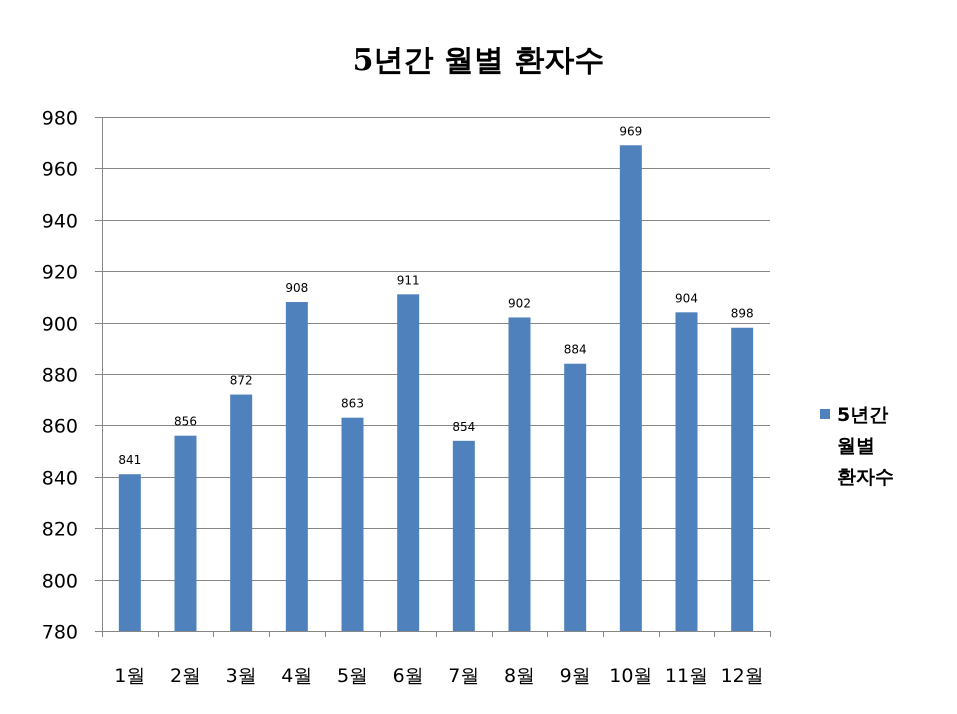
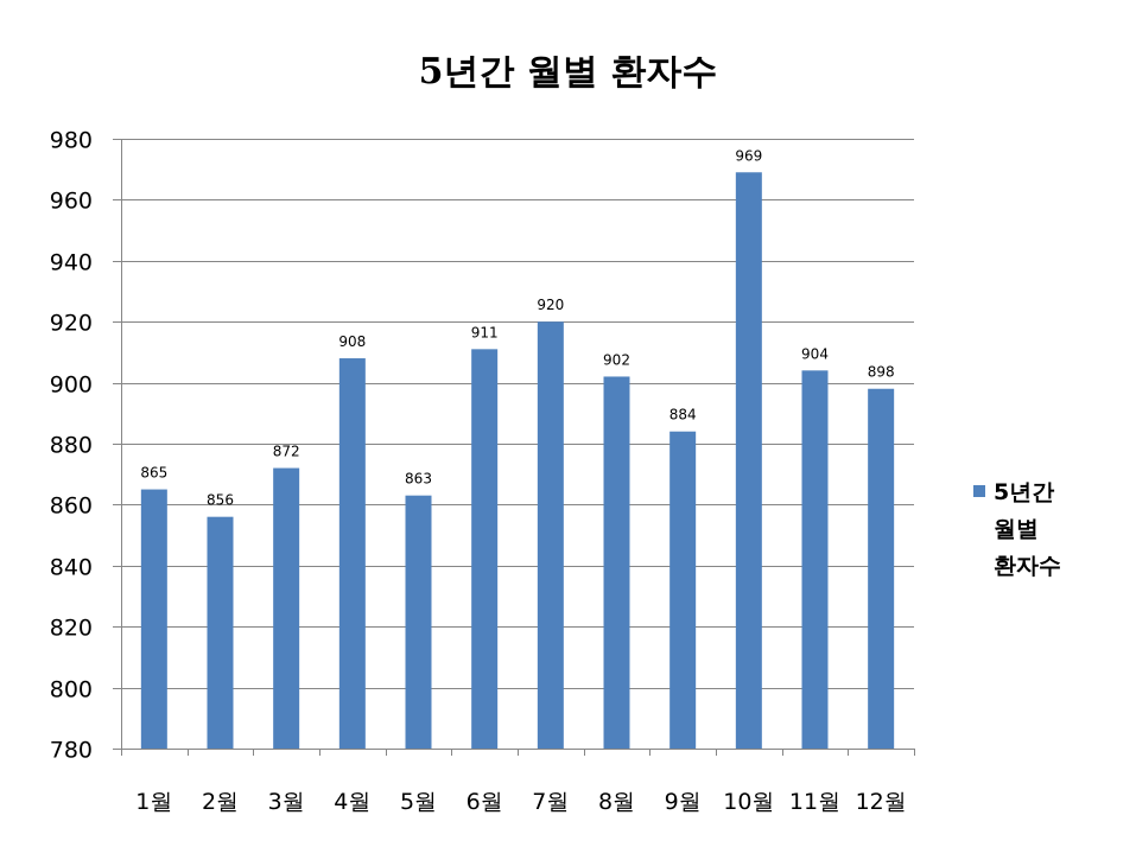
1월: 841 -> 865
7월: 854 -> 920
